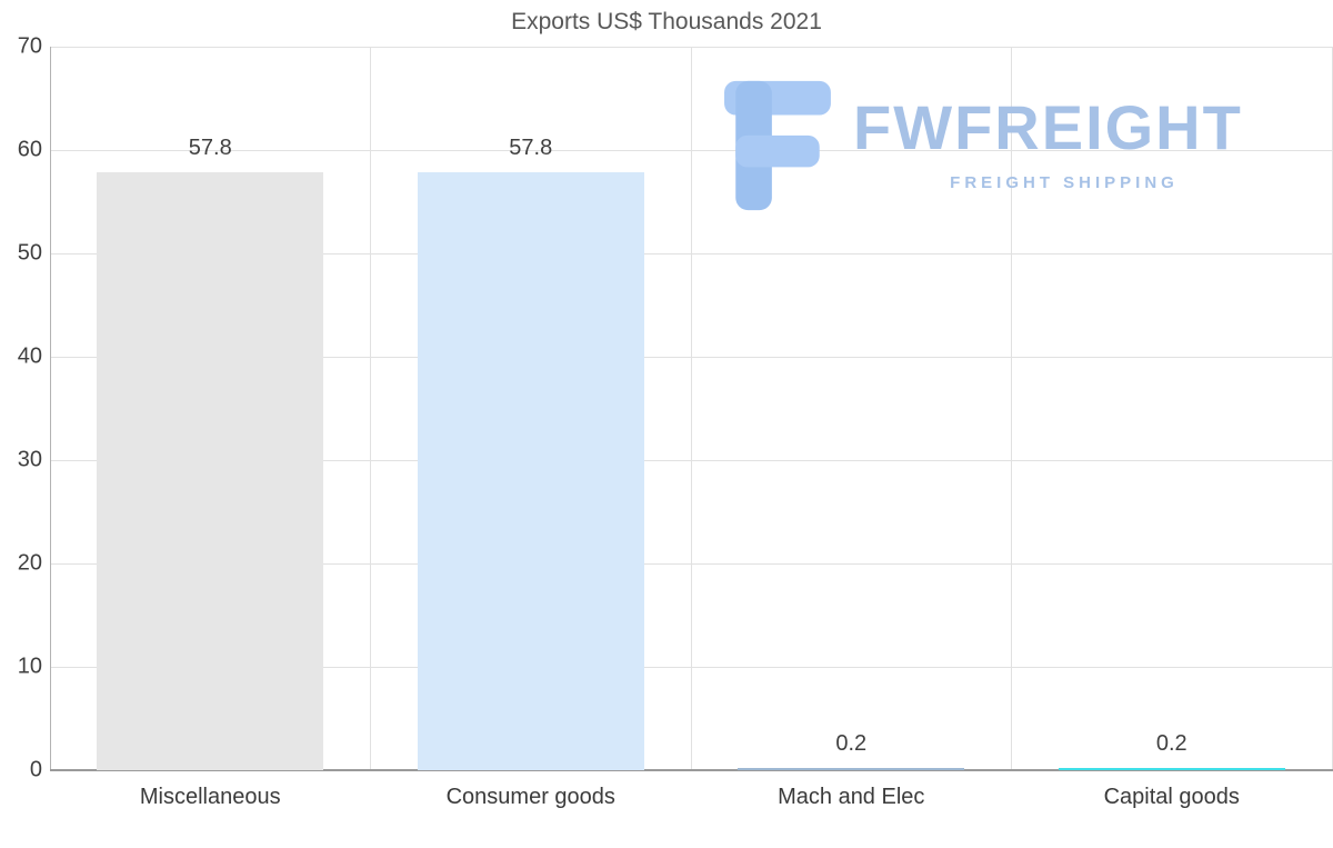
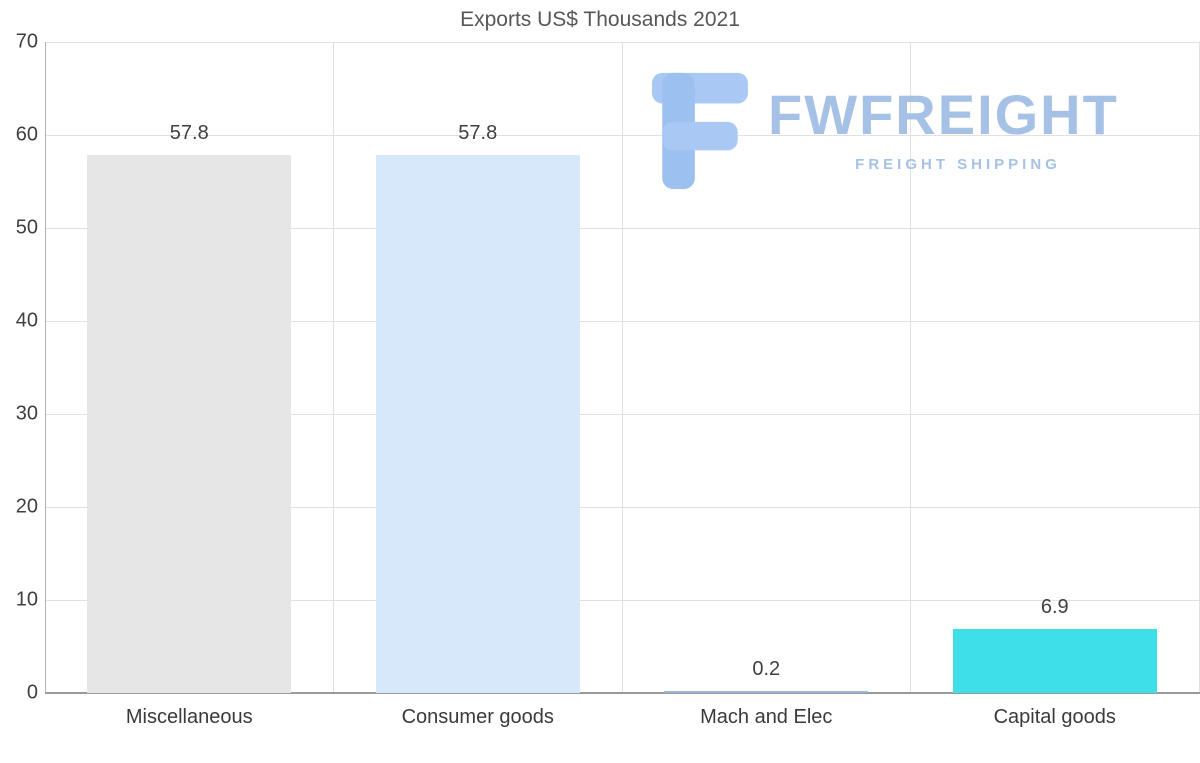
Capital goods: 0.2 -> 6.9
